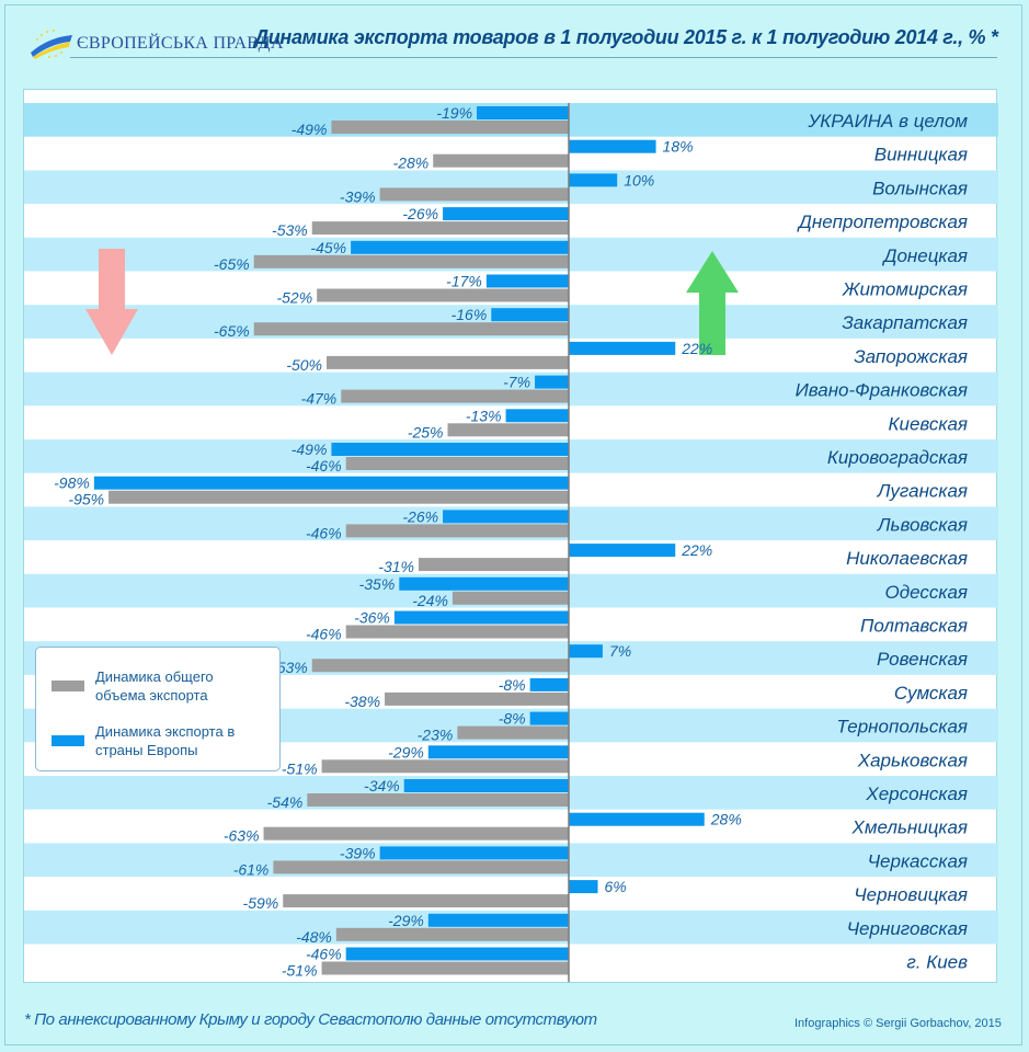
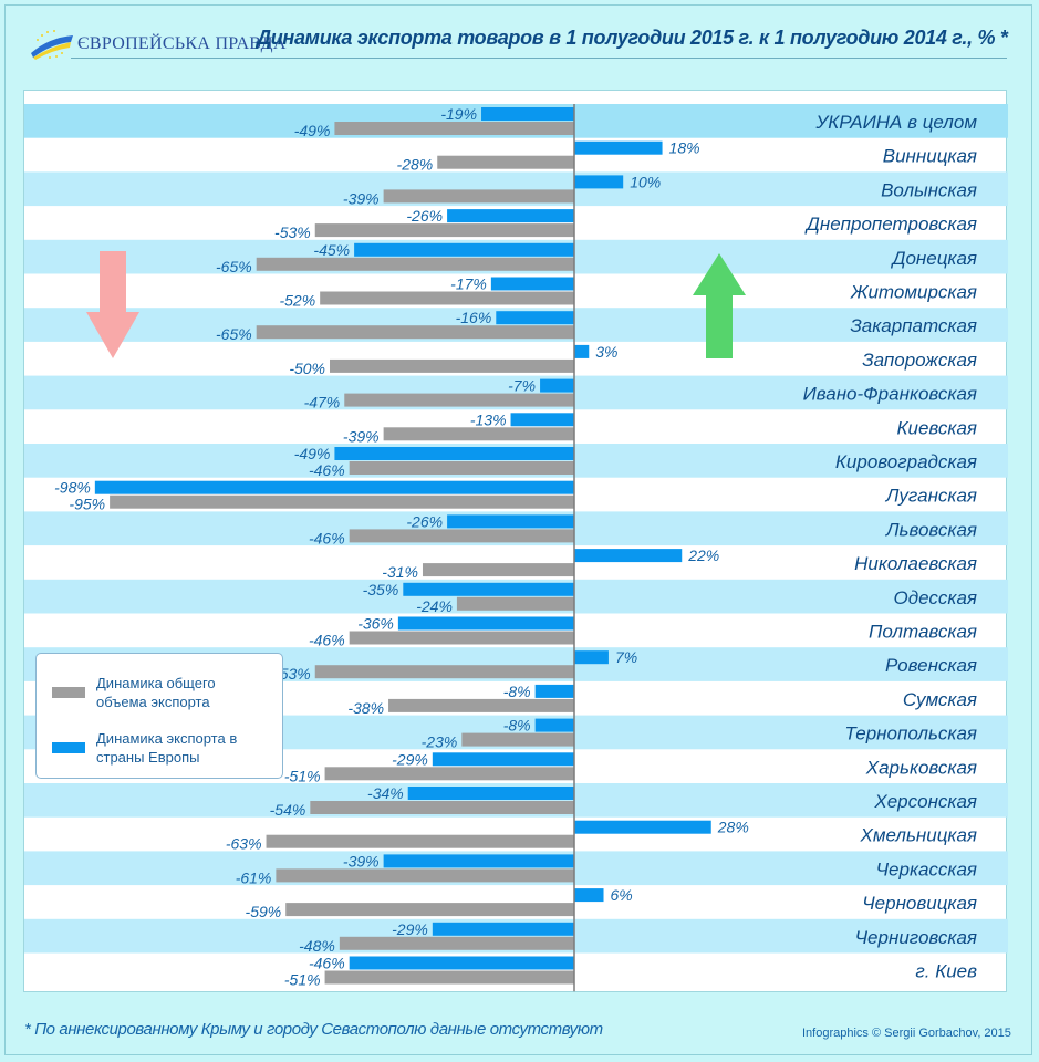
Динамика экспорта в страны Европы/Запорожская: 22% -> 3%
Динамика общего объема экспорта/Киевская: -25% -> -39%
